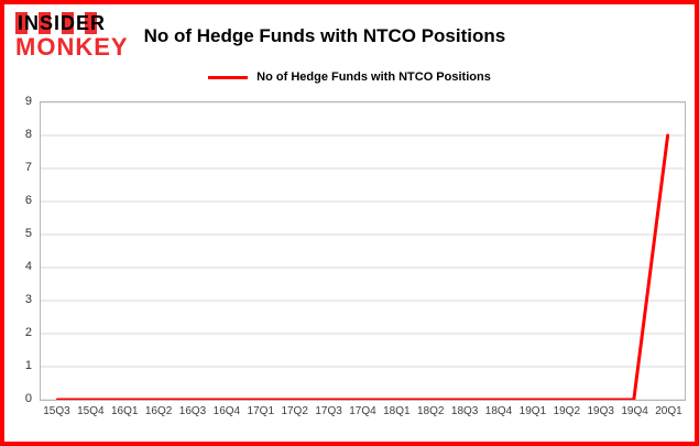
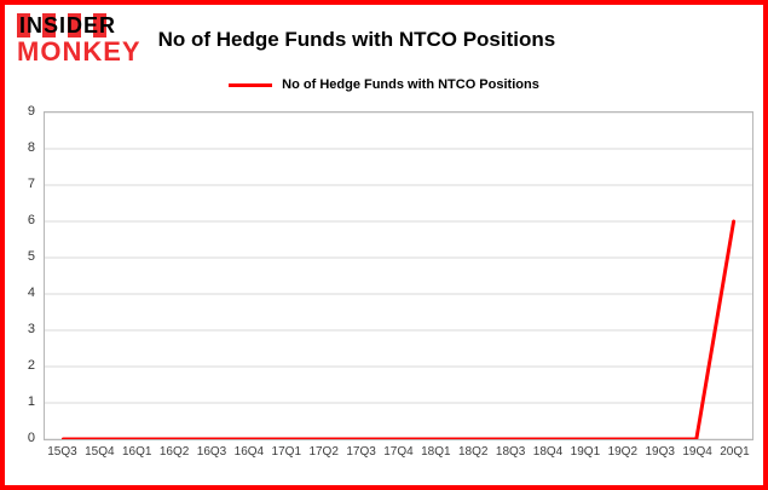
20Q1: 8 -> 6
